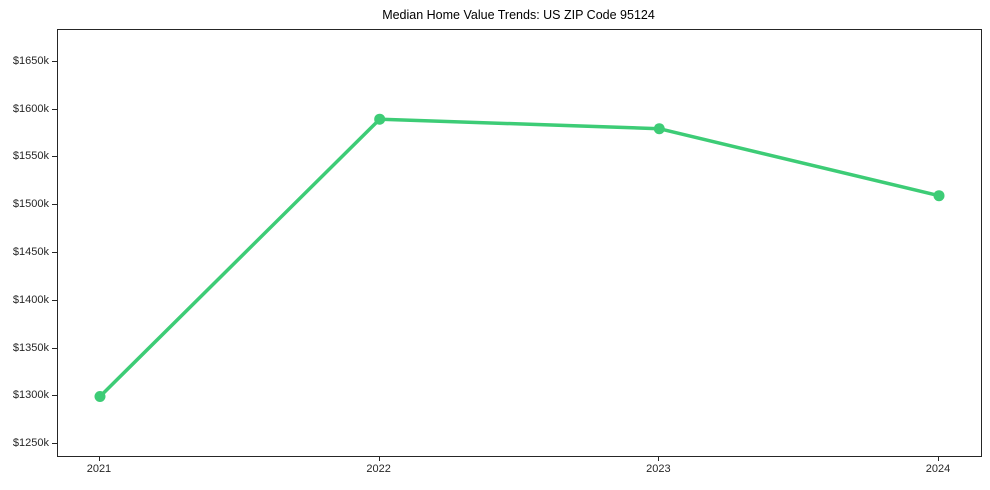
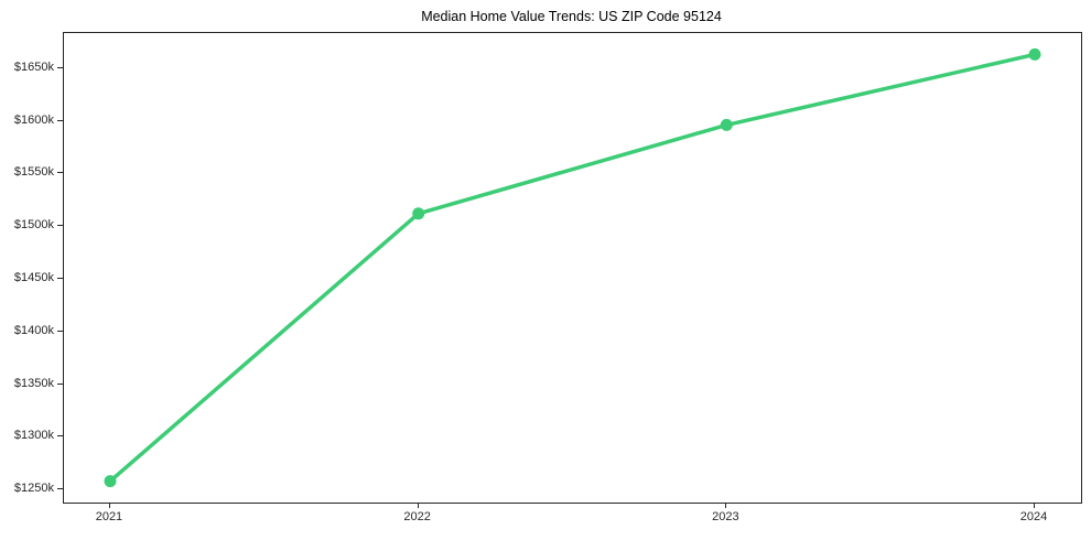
2021: $1300k -> $1260k
2022: $1590k -> $1510k
2023: $1580k -> $1600k
2024: $1510k -> $1660k
